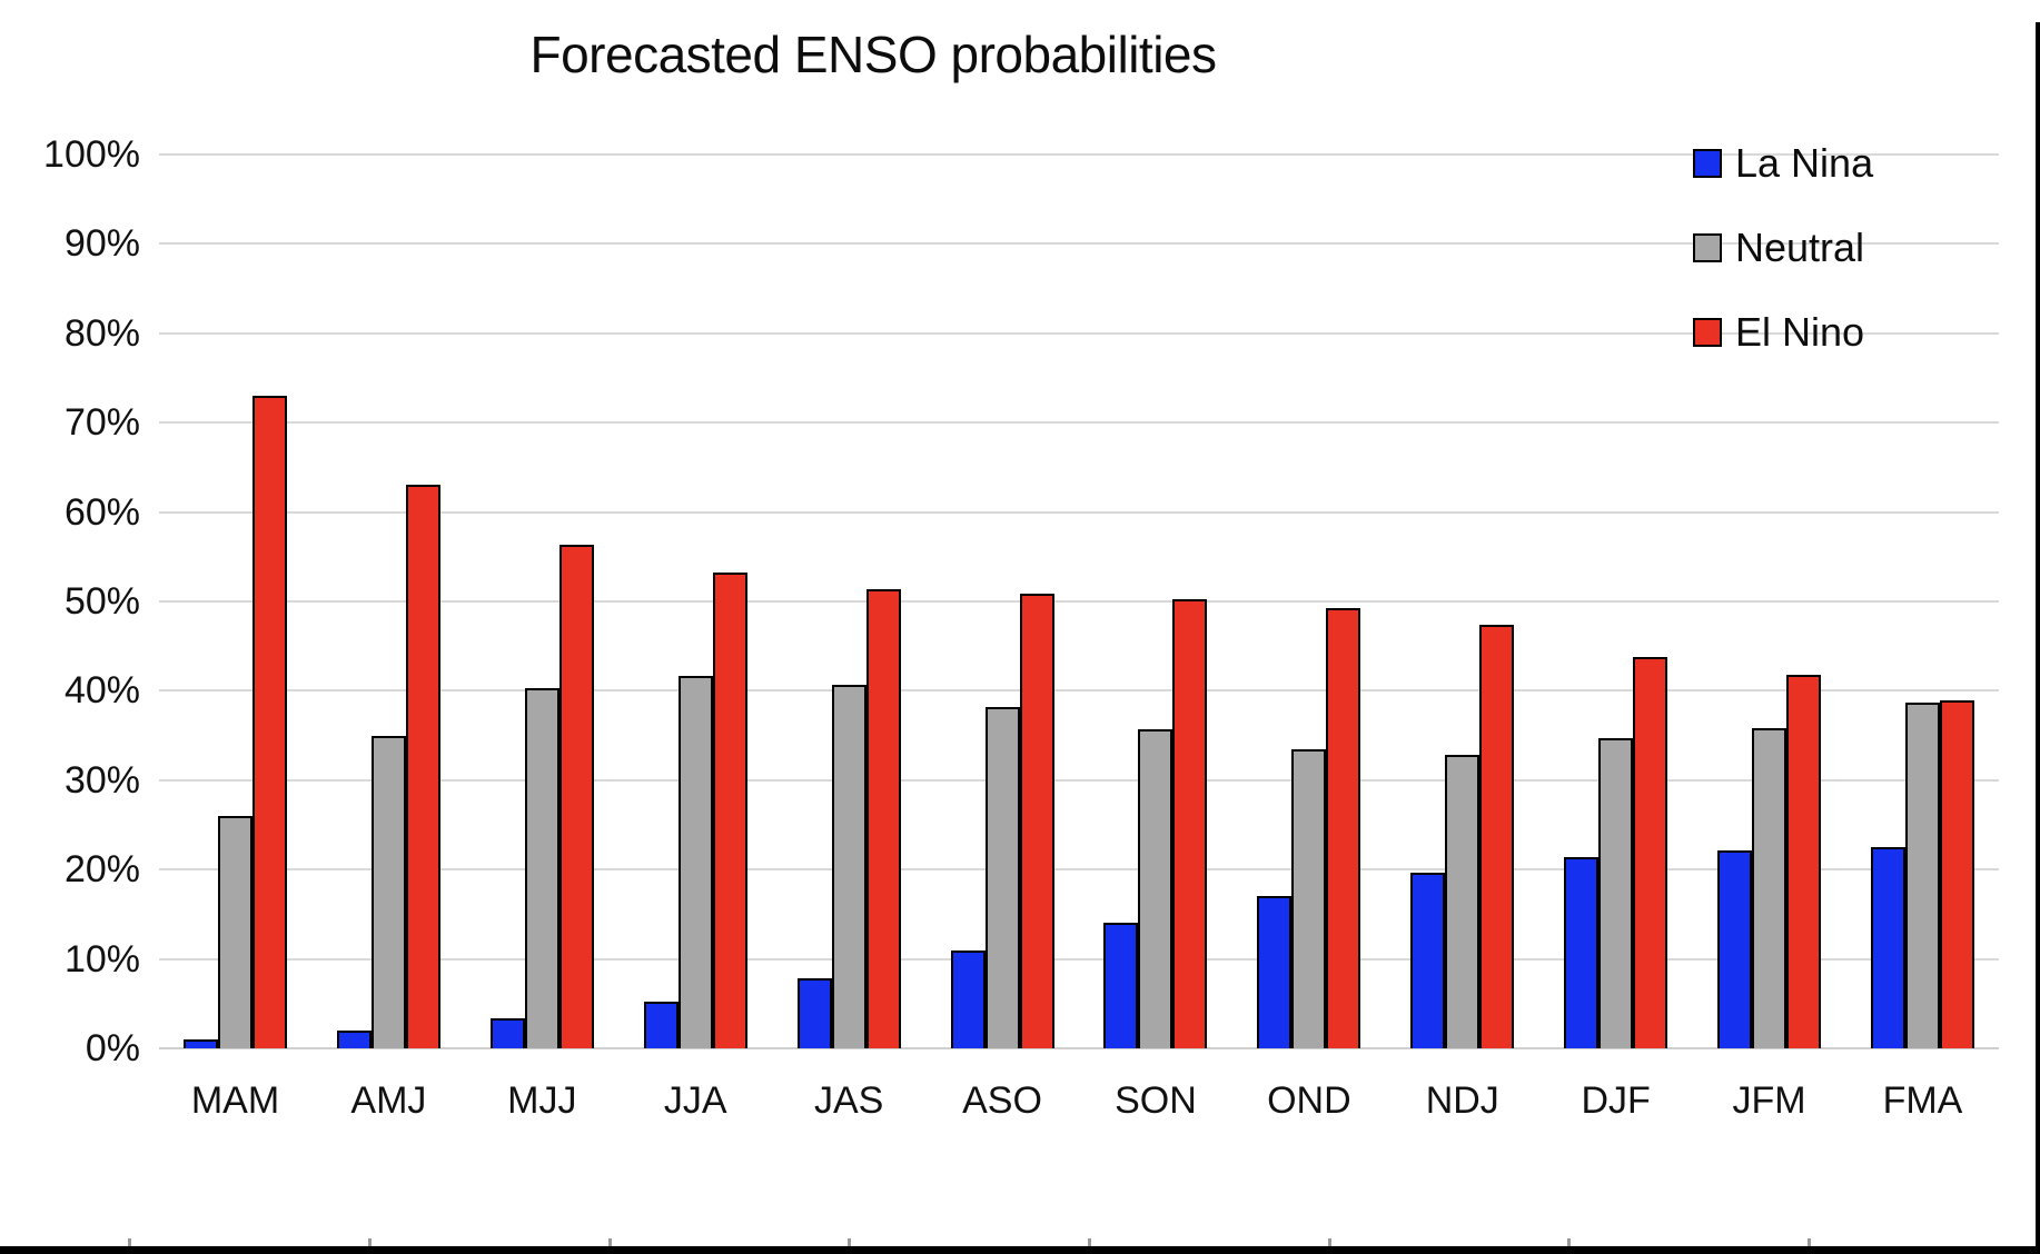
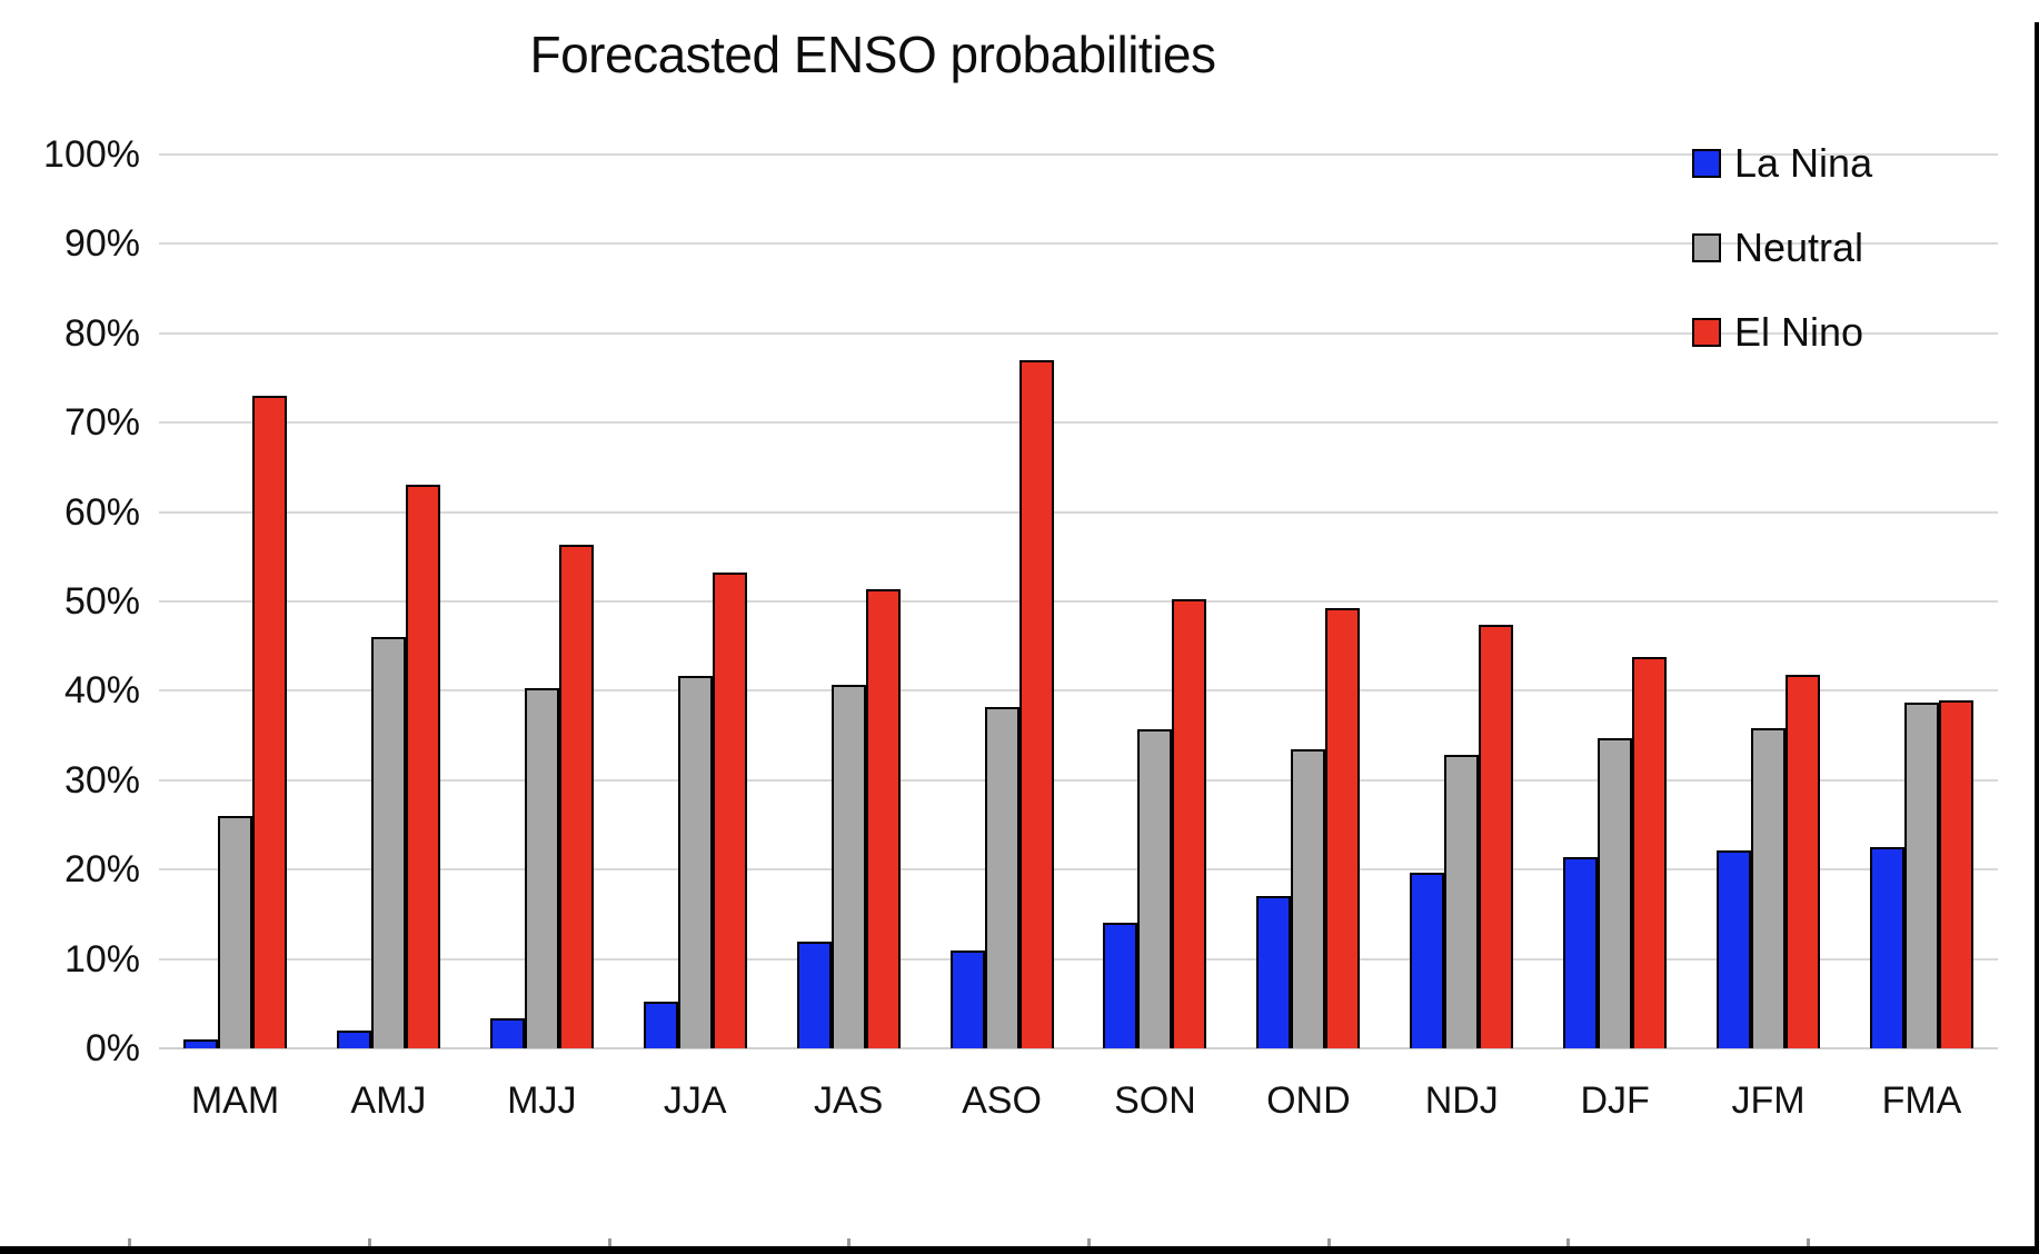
Neutral/AMJ: 35% -> 46%
La Nina/JAS: 8% -> 12%
El Nino/ASO: 51% -> 77%
